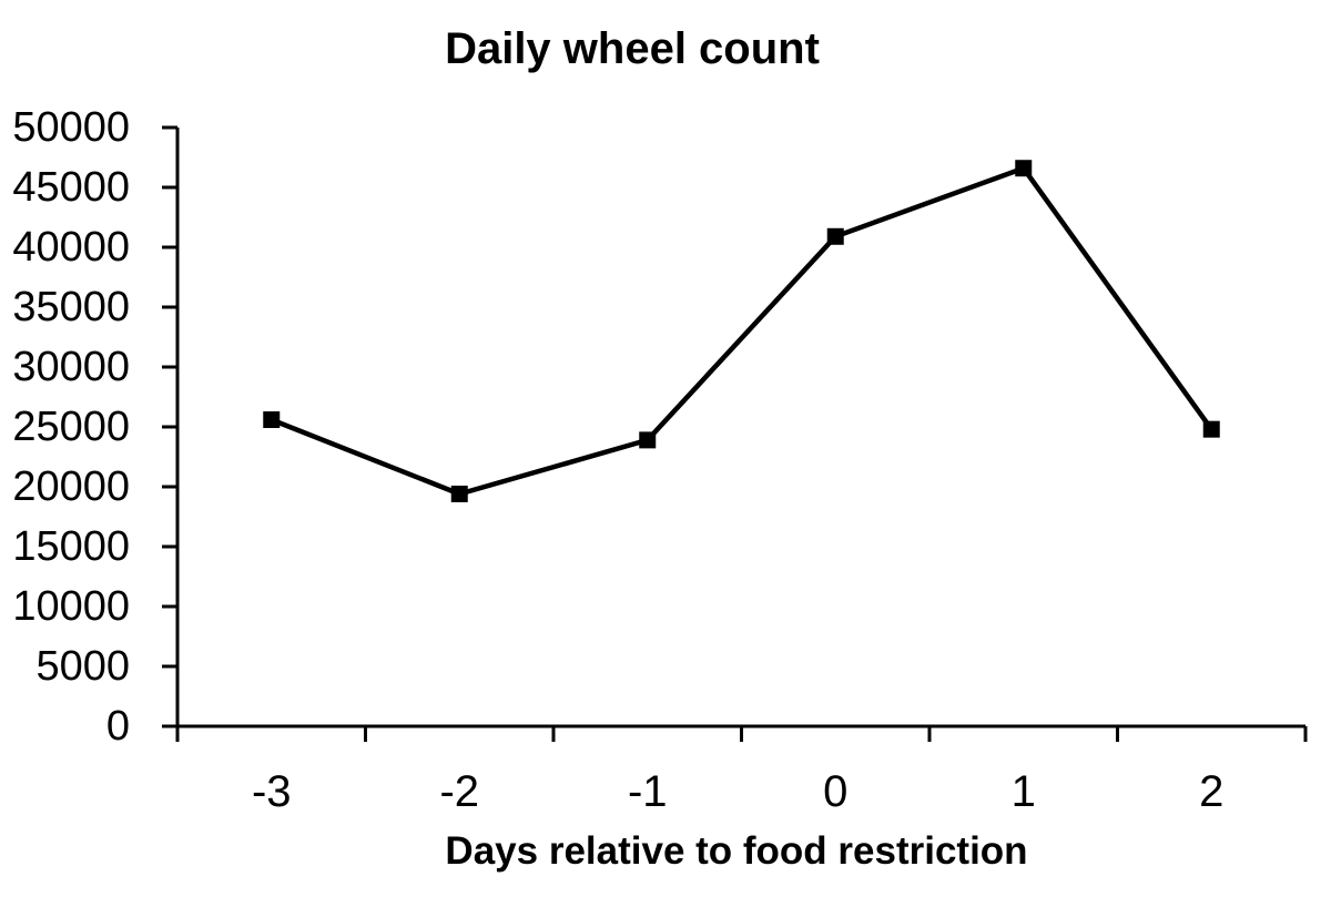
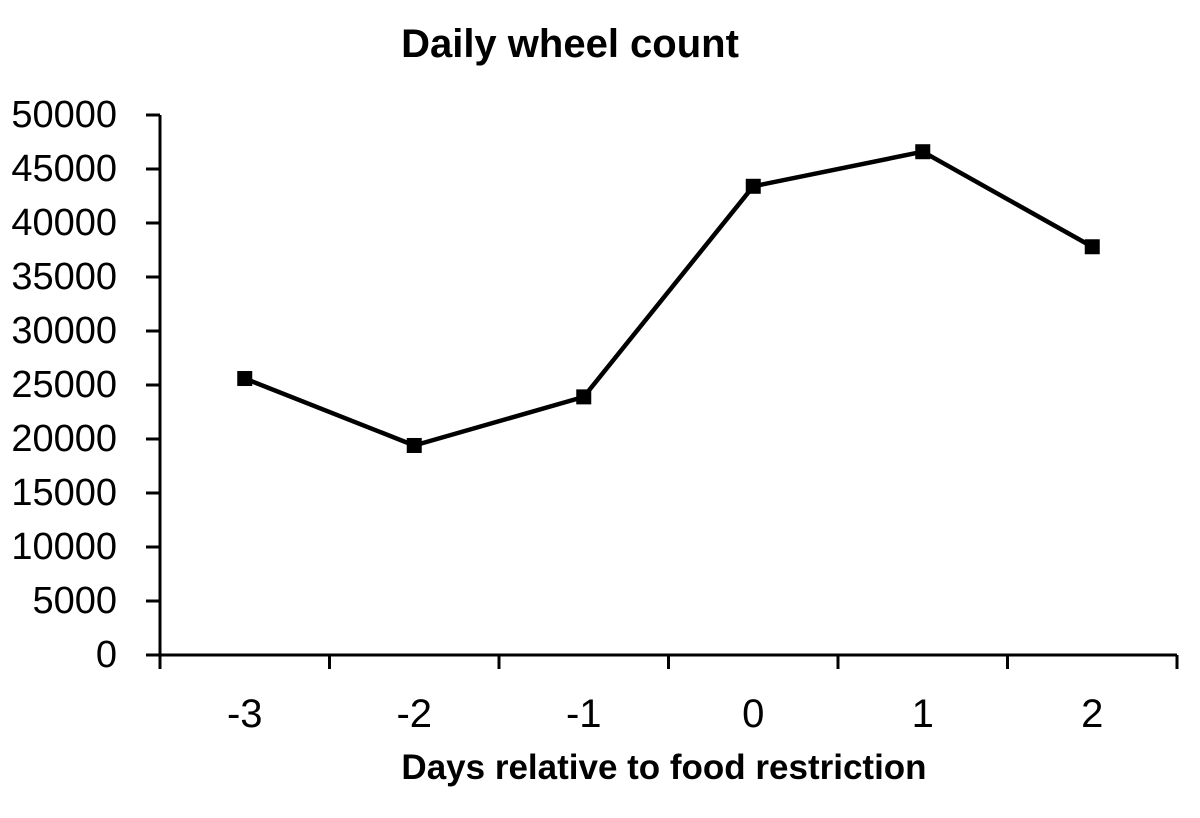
0: 40900 -> 43400
2: 24800 -> 37800
